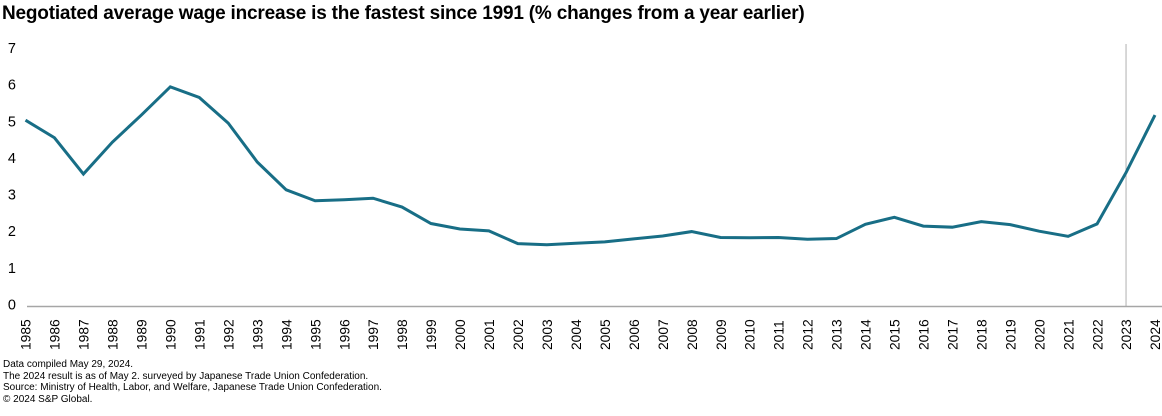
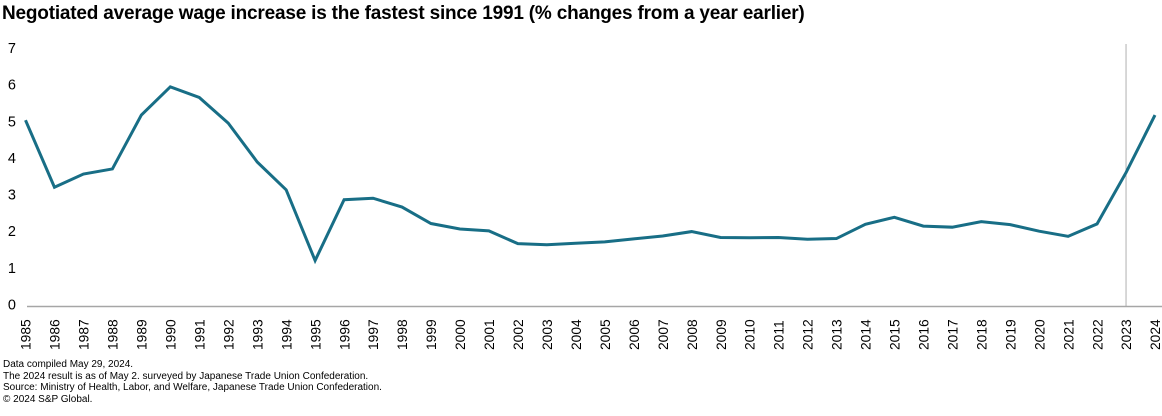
1986: 4.5 -> 3.2
1988: 4.4 -> 3.7
1995: 2.8 -> 1.2
